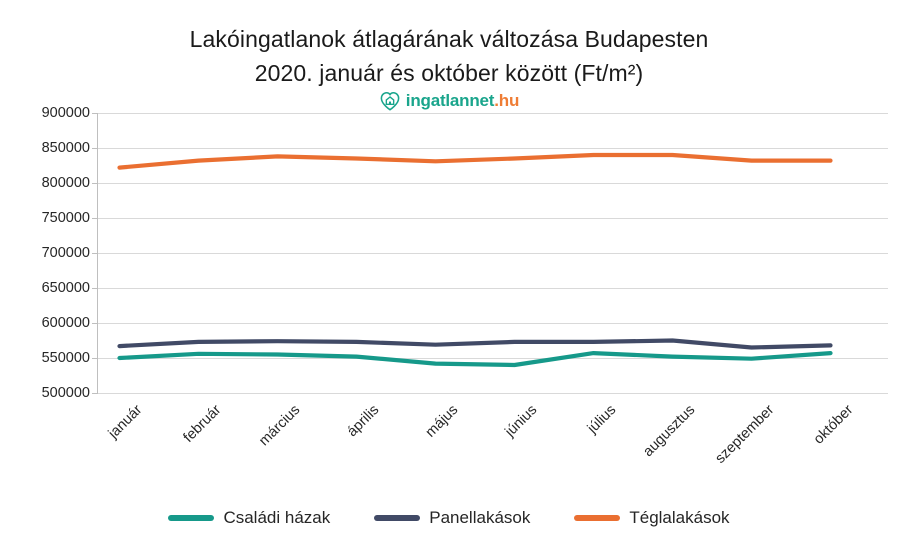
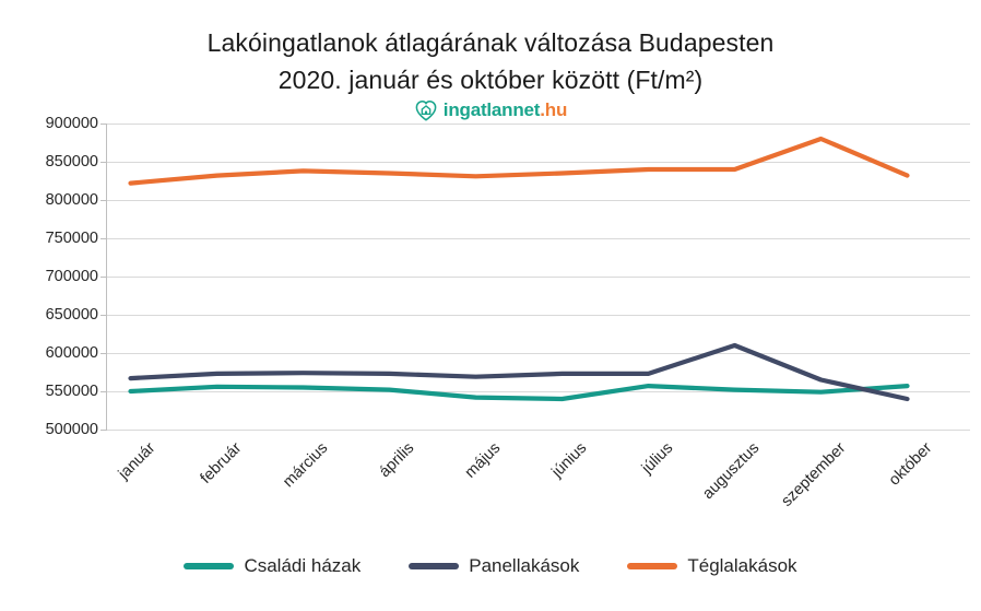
Panellakások/augusztus: 580000 -> 610000
Téglalakások/szeptember: 830000 -> 880000
Panellakások/október: 570000 -> 540000
